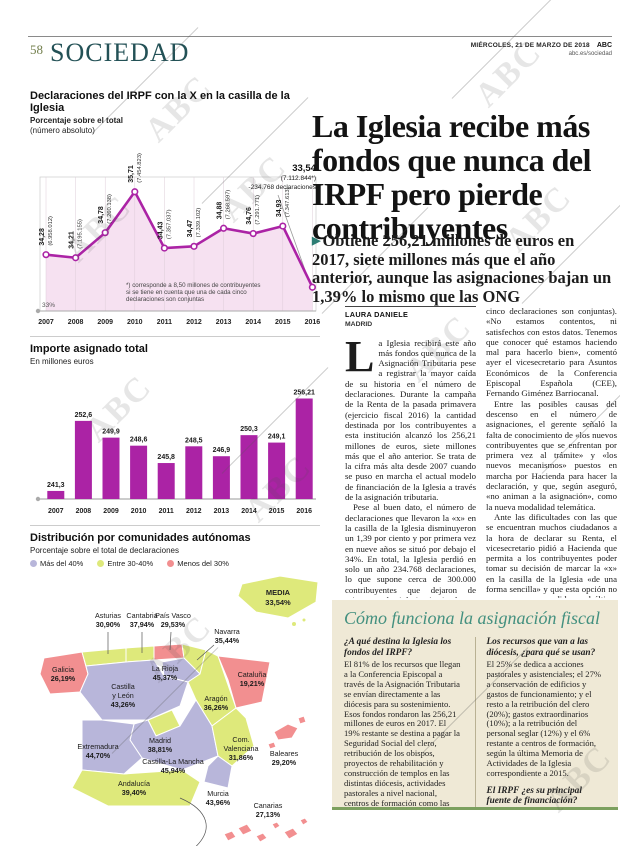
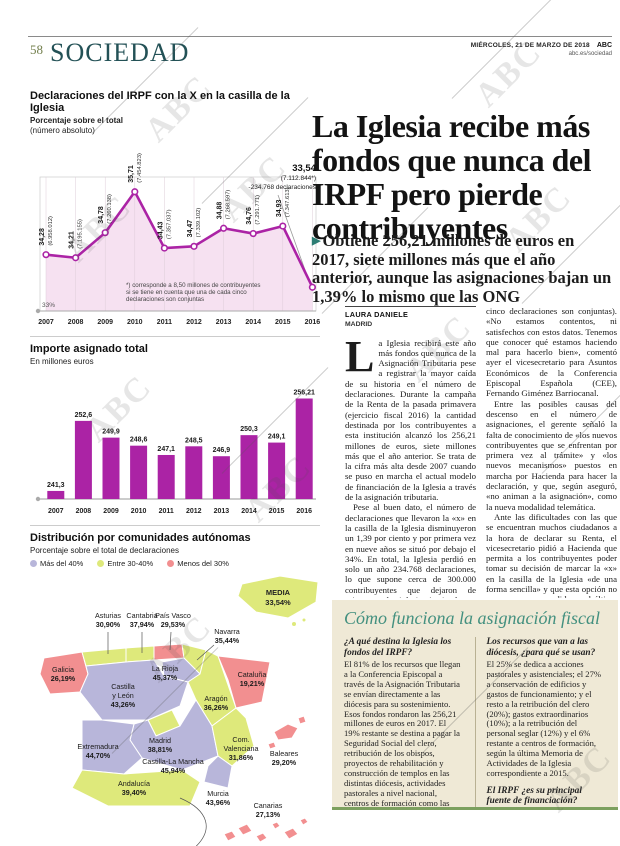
Importe asignado total/2011: 245,8 -> 247,1
